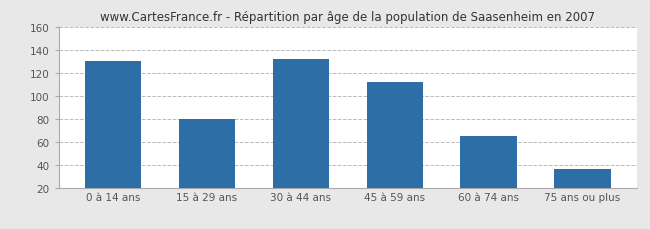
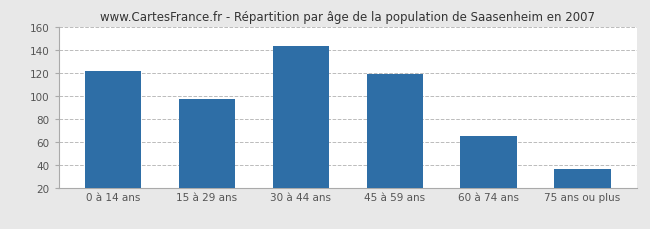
0 à 14 ans: 130 -> 121
15 à 29 ans: 80 -> 97
30 à 44 ans: 132 -> 143
45 à 59 ans: 112 -> 119
